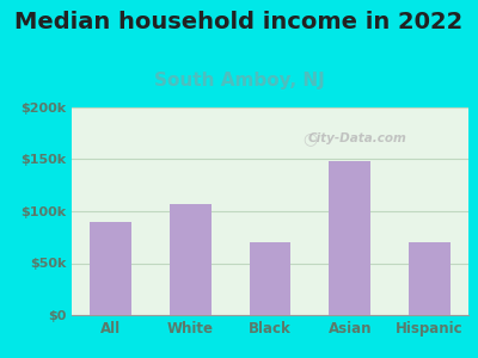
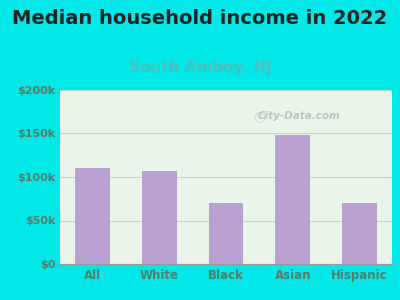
All: $90k -> $110k
